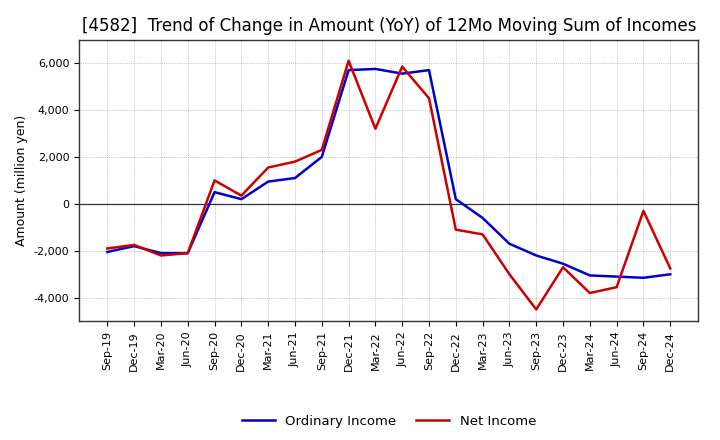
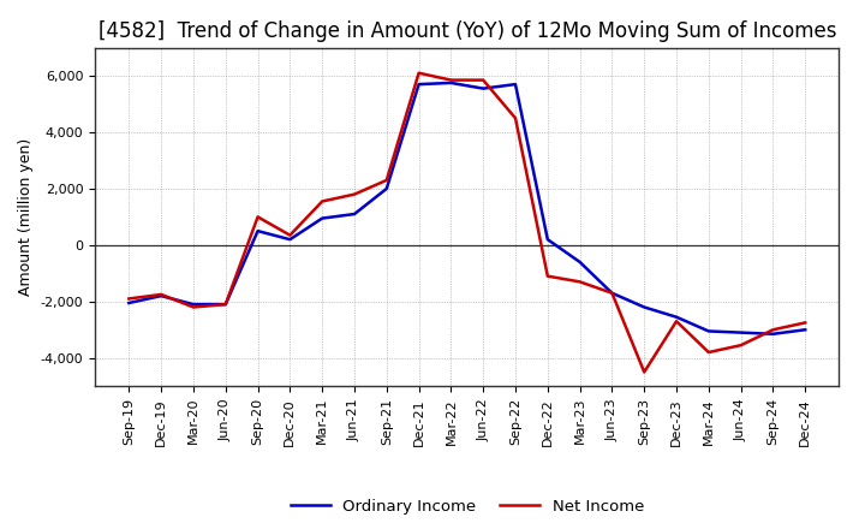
Net Income/Mar-22: 3,200 -> 5,850
Net Income/Jun-23: -3,000 -> -1,700
Net Income/Sep-24: -300 -> -3,000
